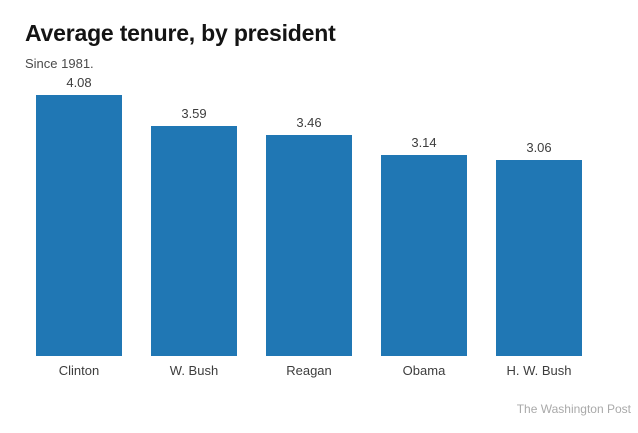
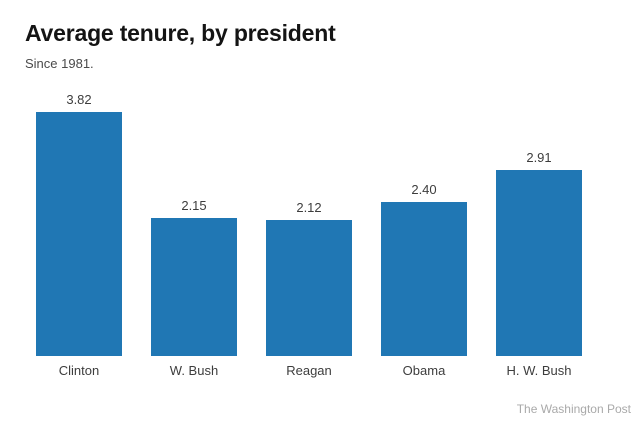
Clinton: 4.08 -> 3.82
W. Bush: 3.59 -> 2.15
Reagan: 3.46 -> 2.12
Obama: 3.14 -> 2.40
H. W. Bush: 3.06 -> 2.91
